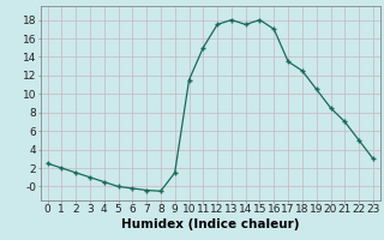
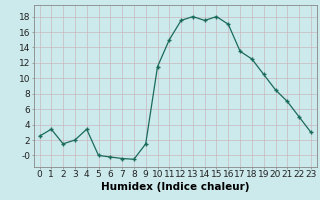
1: 2.0 -> 3.4
3: 1.0 -> 2.0
4: 0.5 -> 3.4
